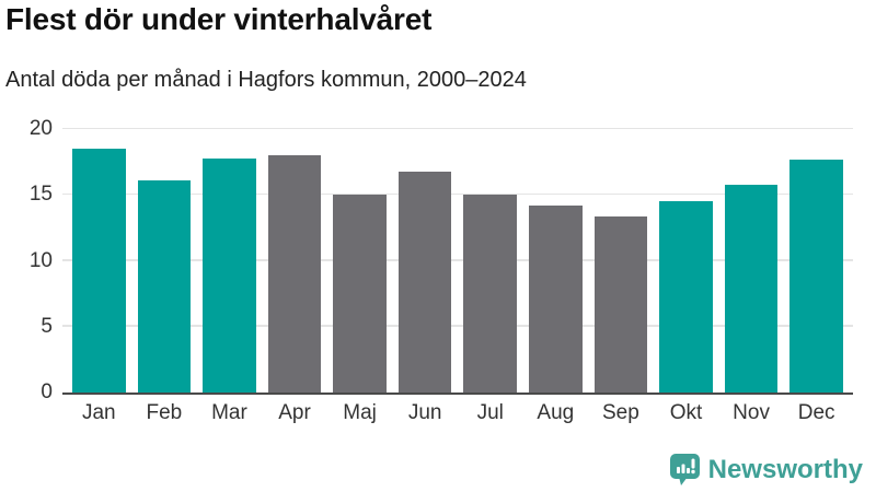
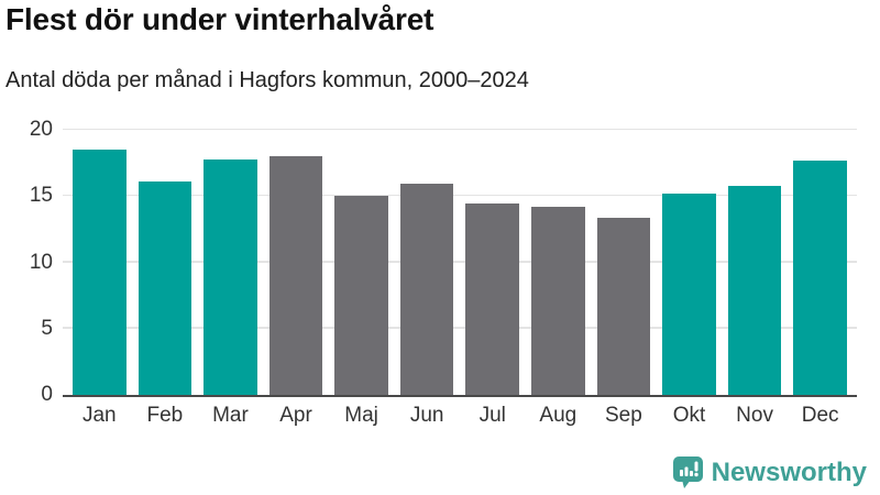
Jun: 16.8 -> 15.9
Jul: 15.0 -> 14.4
Okt: 14.5 -> 15.2
